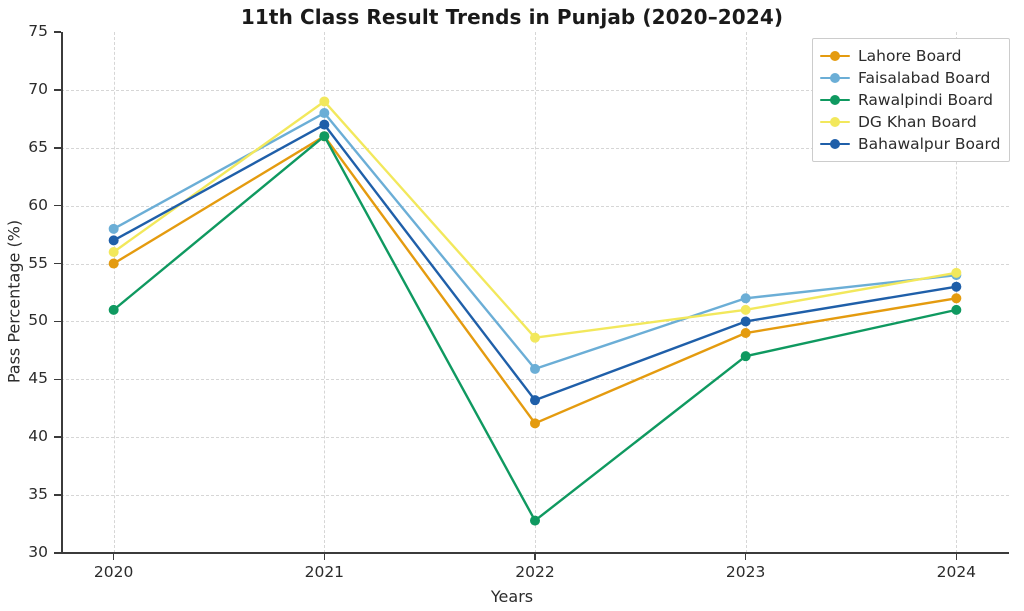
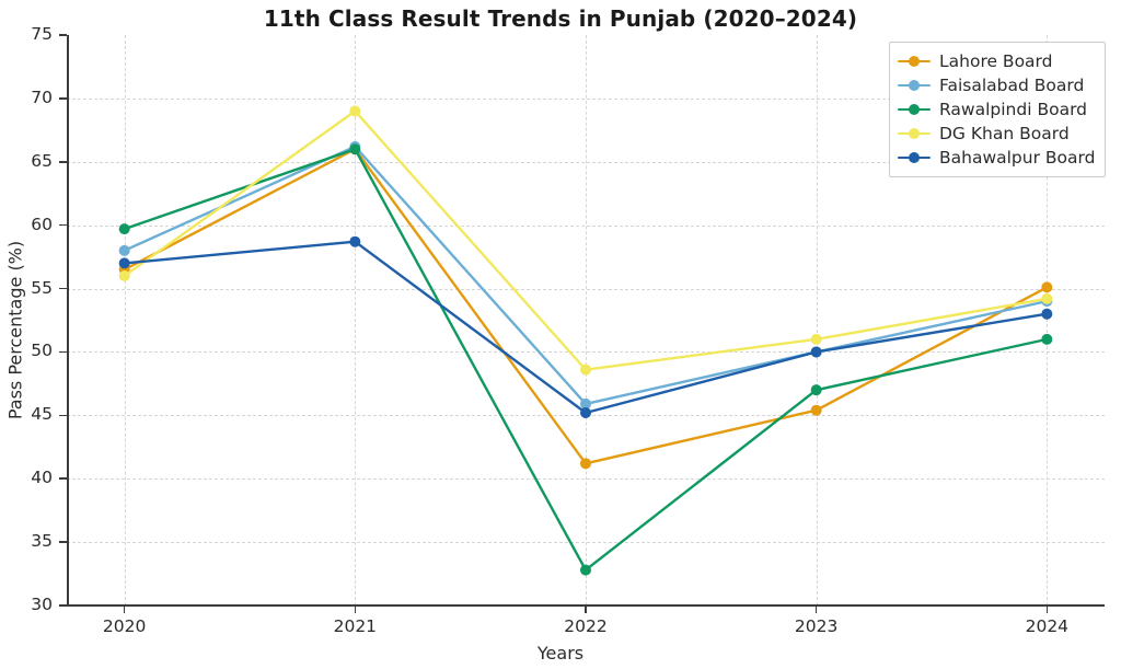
Lahore Board/2020: 55.0 -> 56.5
Rawalpindi Board/2020: 51.0 -> 59.7
Faisalabad Board/2021: 68.0 -> 66.2
Bahawalpur Board/2021: 67.0 -> 58.7
Bahawalpur Board/2022: 43.2 -> 45.2
Lahore Board/2023: 49.0 -> 45.4
Faisalabad Board/2023: 52.0 -> 50.0
Lahore Board/2024: 52.0 -> 55.1
